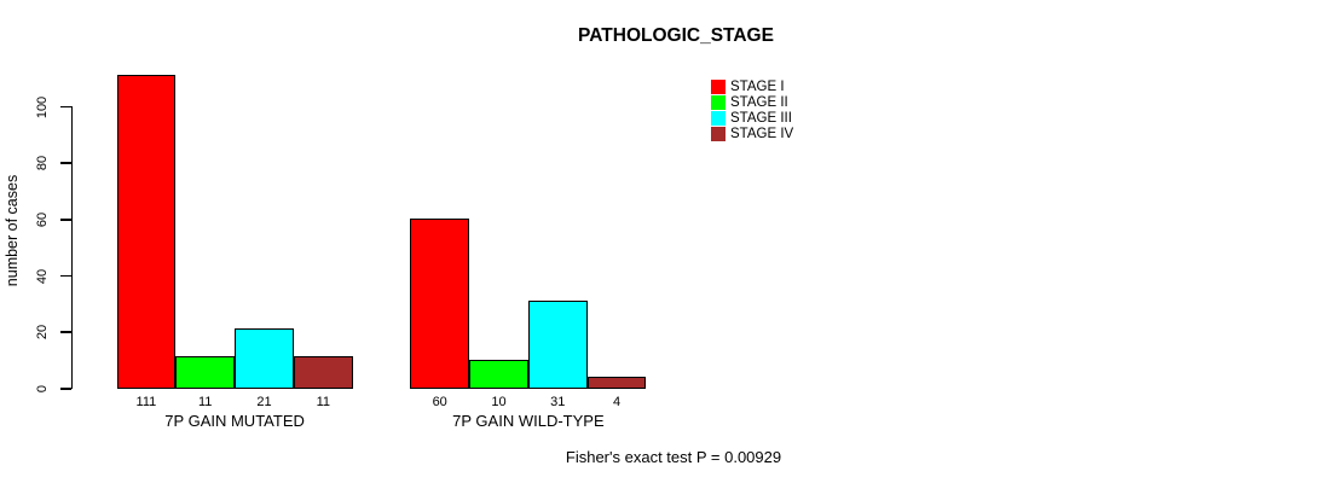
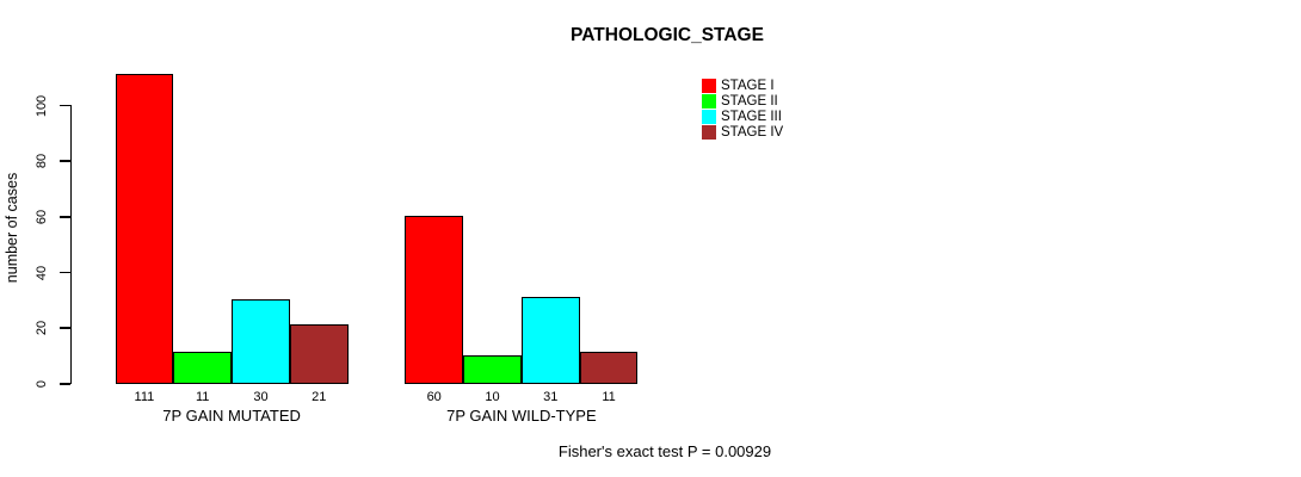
STAGE III/7P GAIN MUTATED: 21 -> 30
STAGE IV/7P GAIN MUTATED: 11 -> 21
STAGE IV/7P GAIN WILD-TYPE: 4 -> 11
